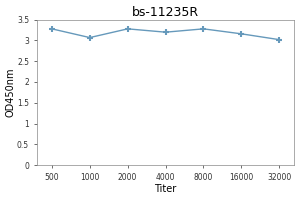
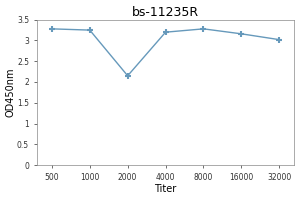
1000: 3.07 -> 3.25
2000: 3.28 -> 2.15
